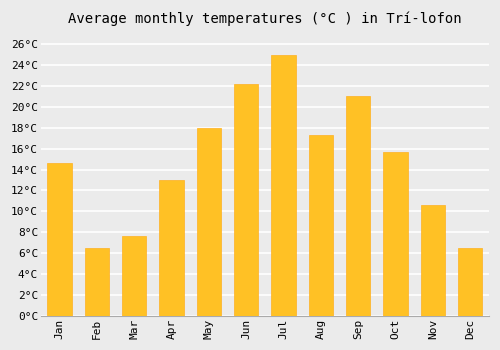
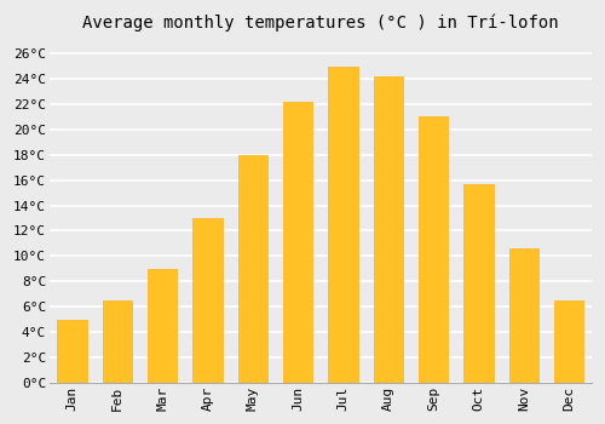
Jan: 14.6°C -> 5.0°C
Mar: 7.6°C -> 9.0°C
Aug: 17.3°C -> 24.2°C
